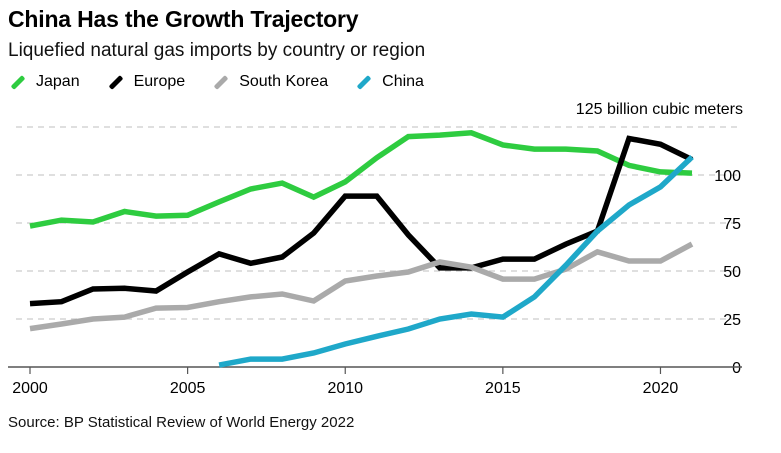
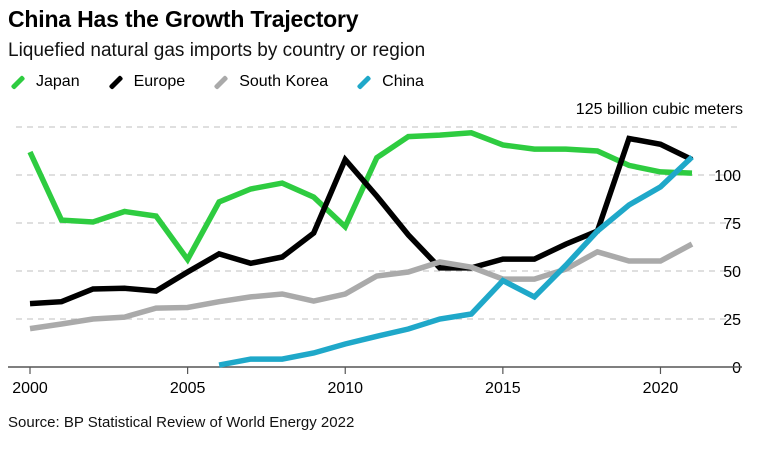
Japan/2000: 73 -> 112
Japan/2005: 79 -> 56
Japan/2010: 96 -> 73
Europe/2010: 89 -> 108
South Korea/2010: 45 -> 38
China/2015: 26 -> 45
